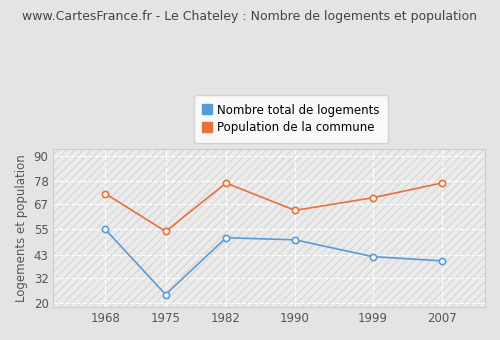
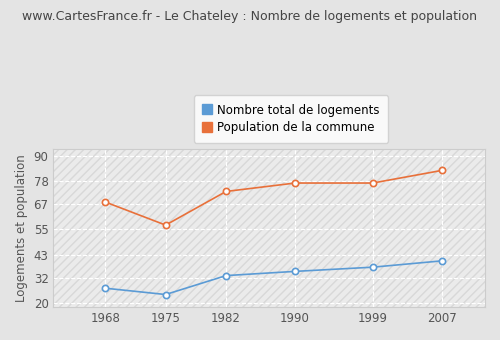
Nombre total de logements/1968: 55 -> 27
Population de la commune/1968: 72 -> 68
Population de la commune/1975: 54 -> 57
Nombre total de logements/1982: 51 -> 33
Population de la commune/1982: 77 -> 73
Nombre total de logements/1990: 50 -> 35
Population de la commune/1990: 64 -> 77
Nombre total de logements/1999: 42 -> 37
Population de la commune/1999: 70 -> 77
Population de la commune/2007: 77 -> 83
